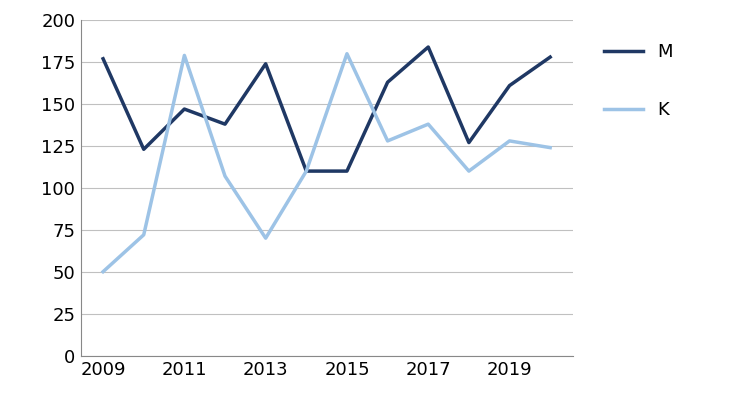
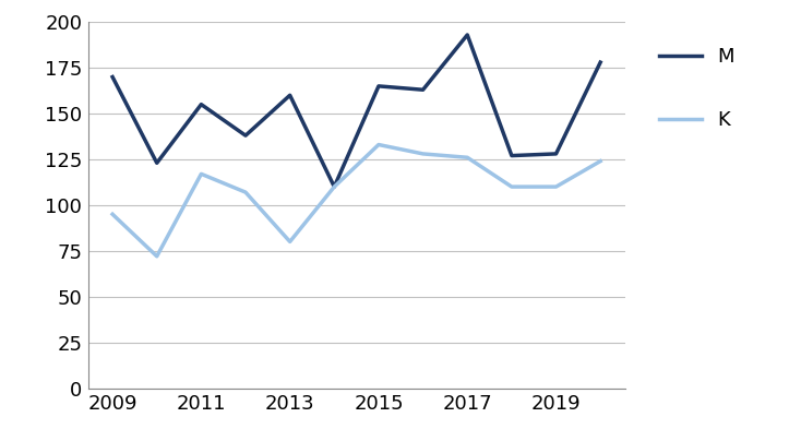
M/2009: 177 -> 170
K/2009: 50 -> 95
M/2011: 147 -> 155
K/2011: 179 -> 117
M/2013: 174 -> 160
K/2013: 70 -> 80
M/2015: 110 -> 165
K/2015: 180 -> 133
M/2017: 184 -> 193
K/2017: 138 -> 126
M/2019: 161 -> 128
K/2019: 128 -> 110
